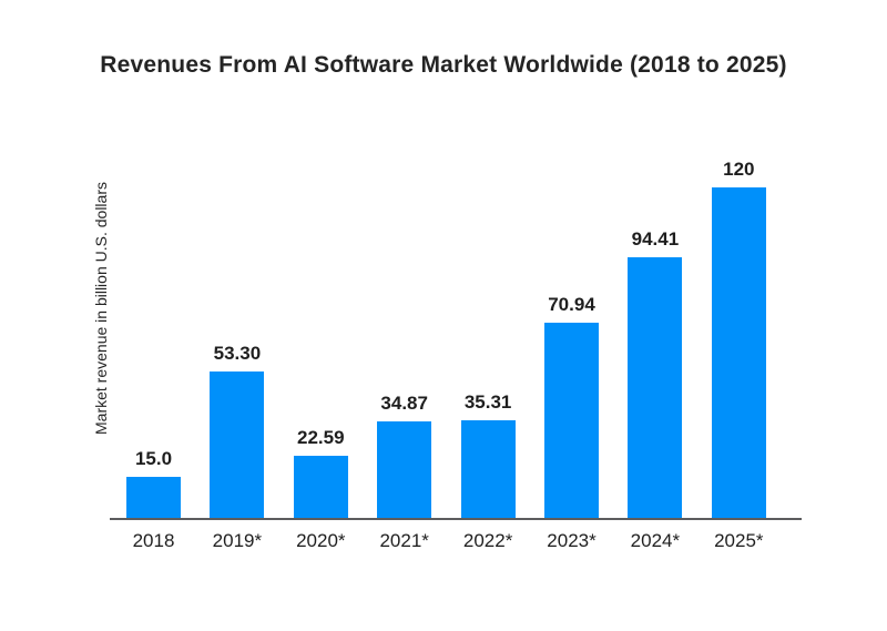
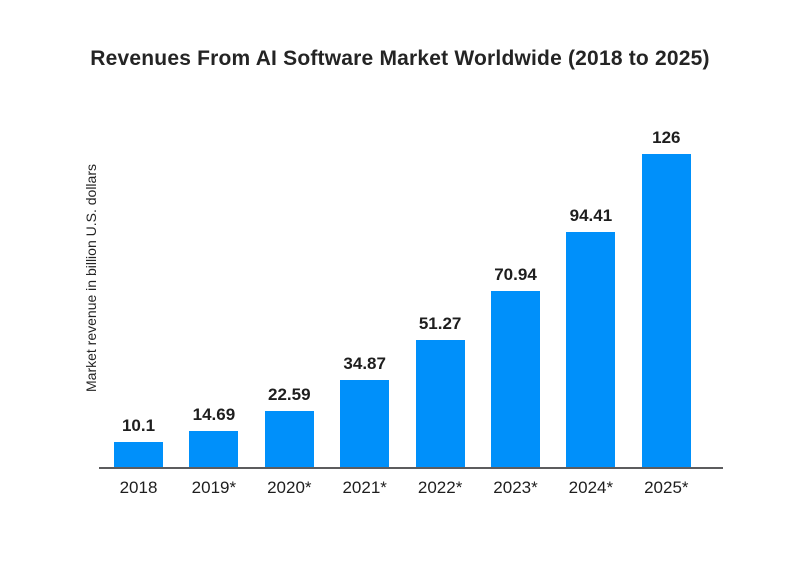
2018: 15.0 -> 10.1
2019*: 53.30 -> 14.69
2022*: 35.31 -> 51.27
2025*: 120 -> 126
